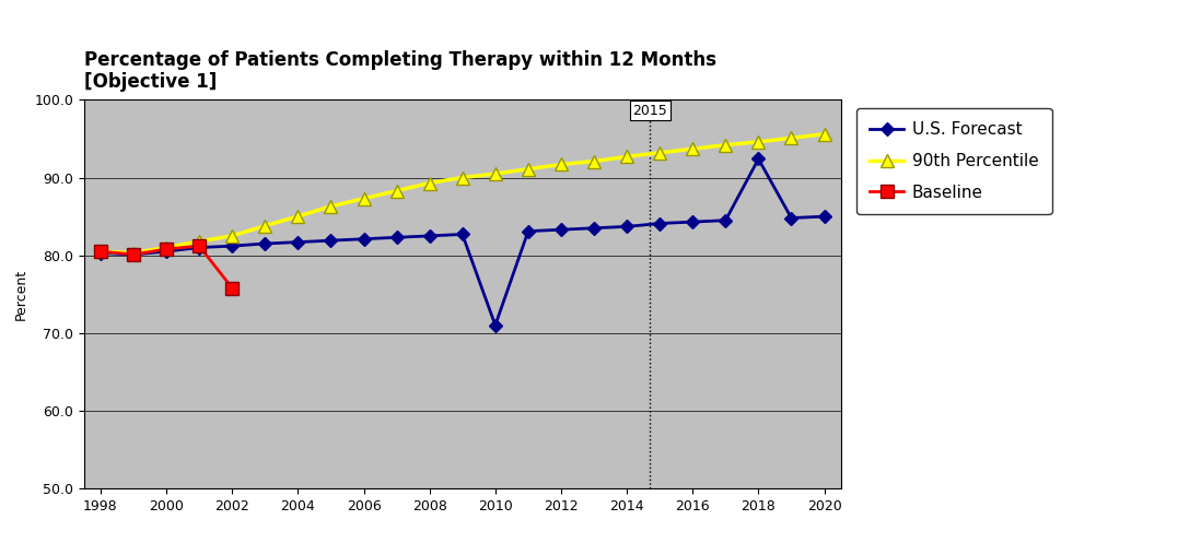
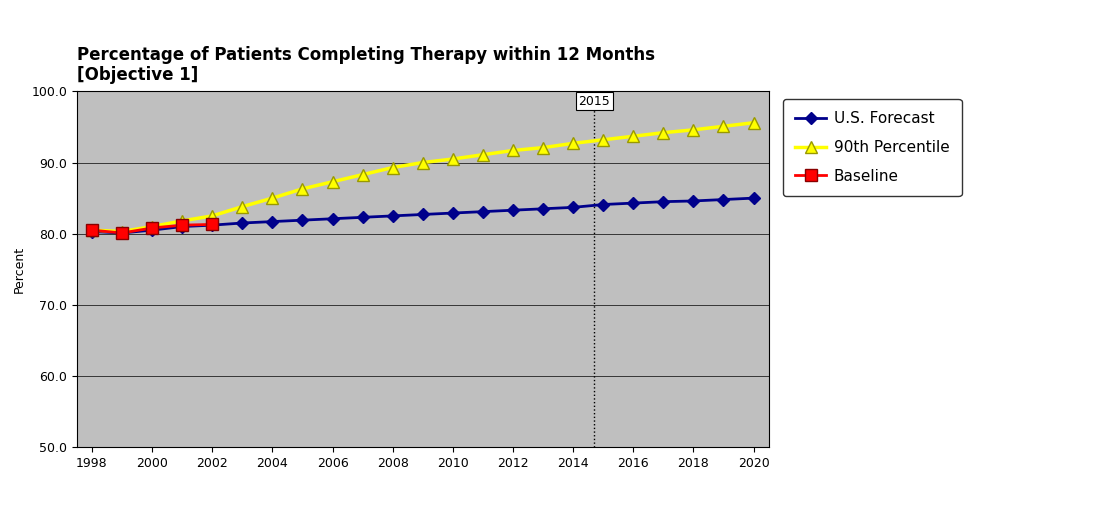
Baseline/2002: 75.8 -> 81.3
U.S. Forecast/2010: 71.0 -> 82.9
U.S. Forecast/2018: 92.4 -> 84.6
